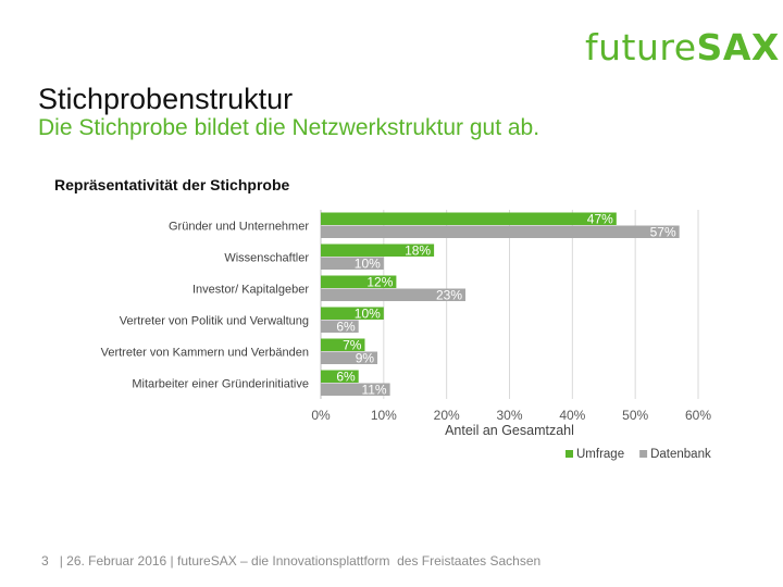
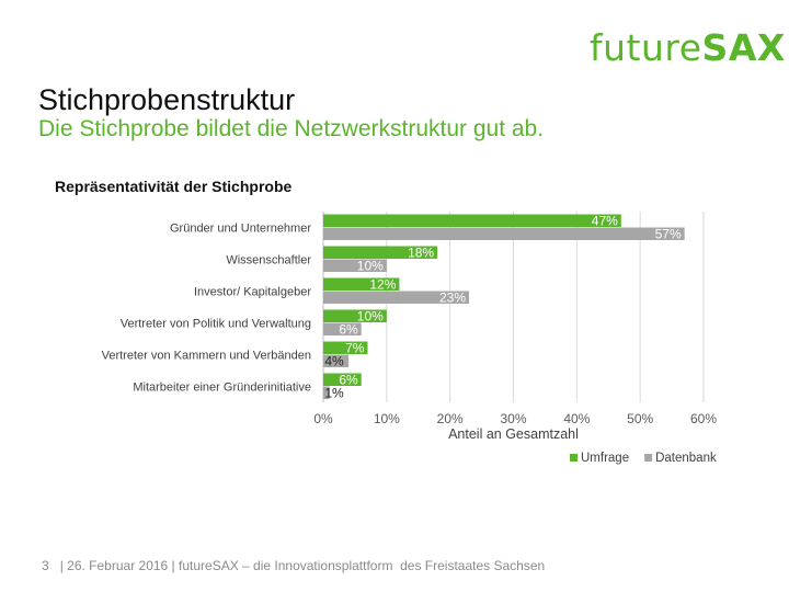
Datenbank/Vertreter von Kammern und Verbänden: 9% -> 4%
Datenbank/Mitarbeiter einer Gründerinitiative: 11% -> 1%
